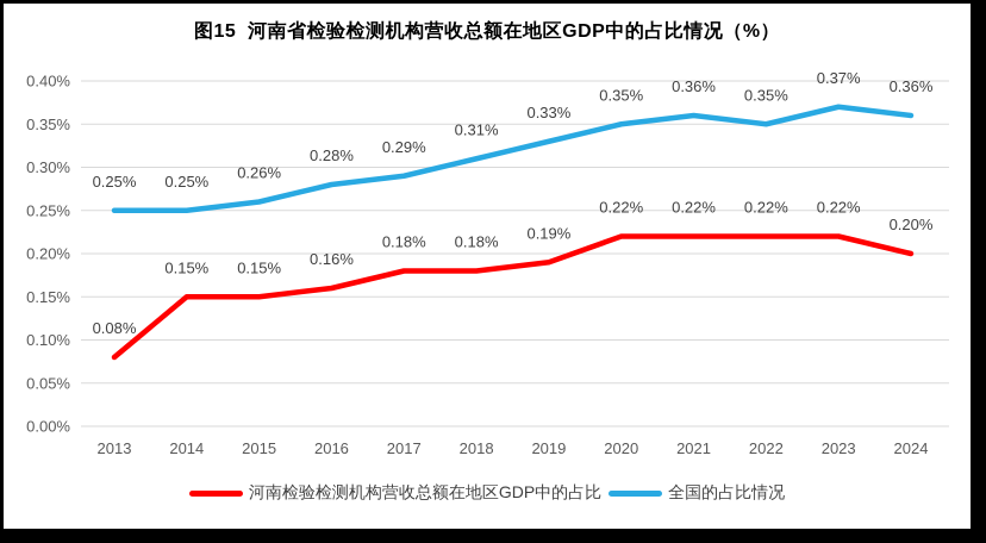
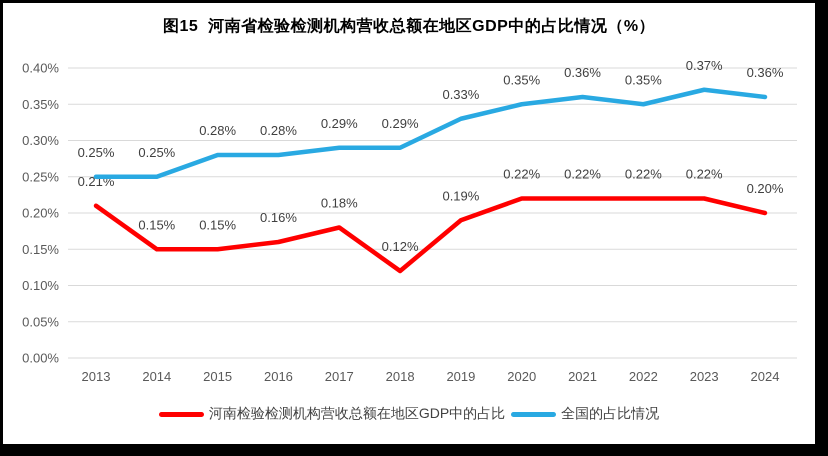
河南检验检测机构营收总额在地区GDP中的占比/2013: 0.08% -> 0.21%
全国的占比情况/2015: 0.26% -> 0.28%
河南检验检测机构营收总额在地区GDP中的占比/2018: 0.18% -> 0.12%
全国的占比情况/2018: 0.31% -> 0.29%
